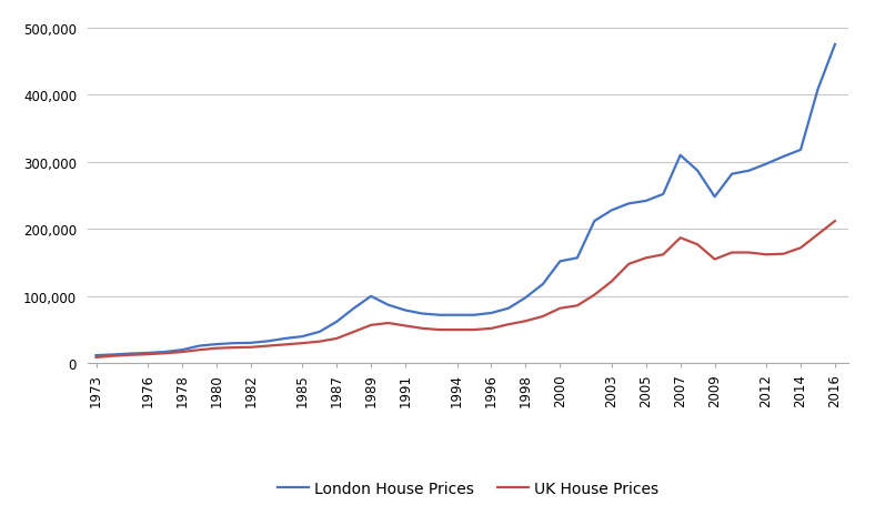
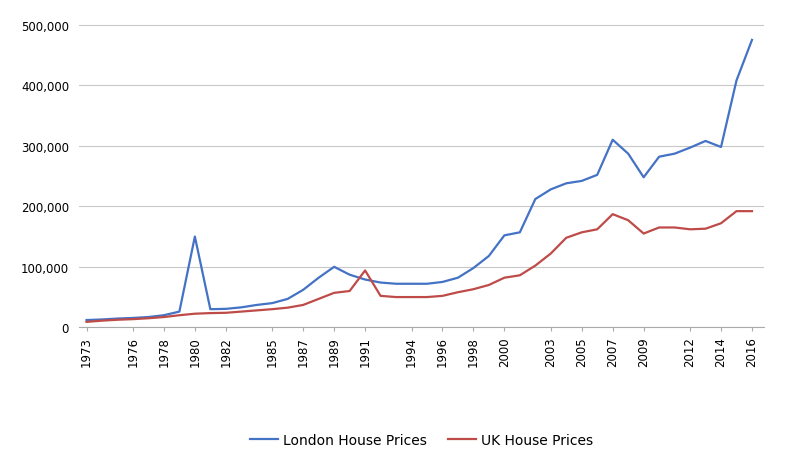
London House Prices/1980: 28,000 -> 150,000
UK House Prices/1991: 56,000 -> 94,000
London House Prices/2014: 318,000 -> 298,000
UK House Prices/2016: 212,000 -> 192,000
